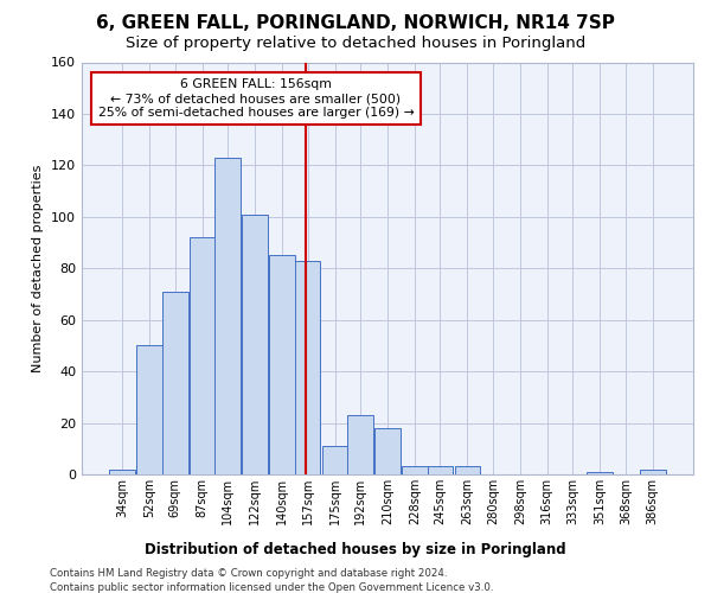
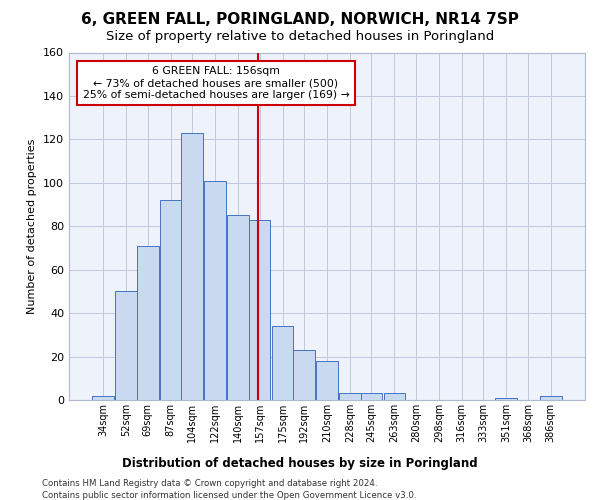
175sqm: 11 -> 34
